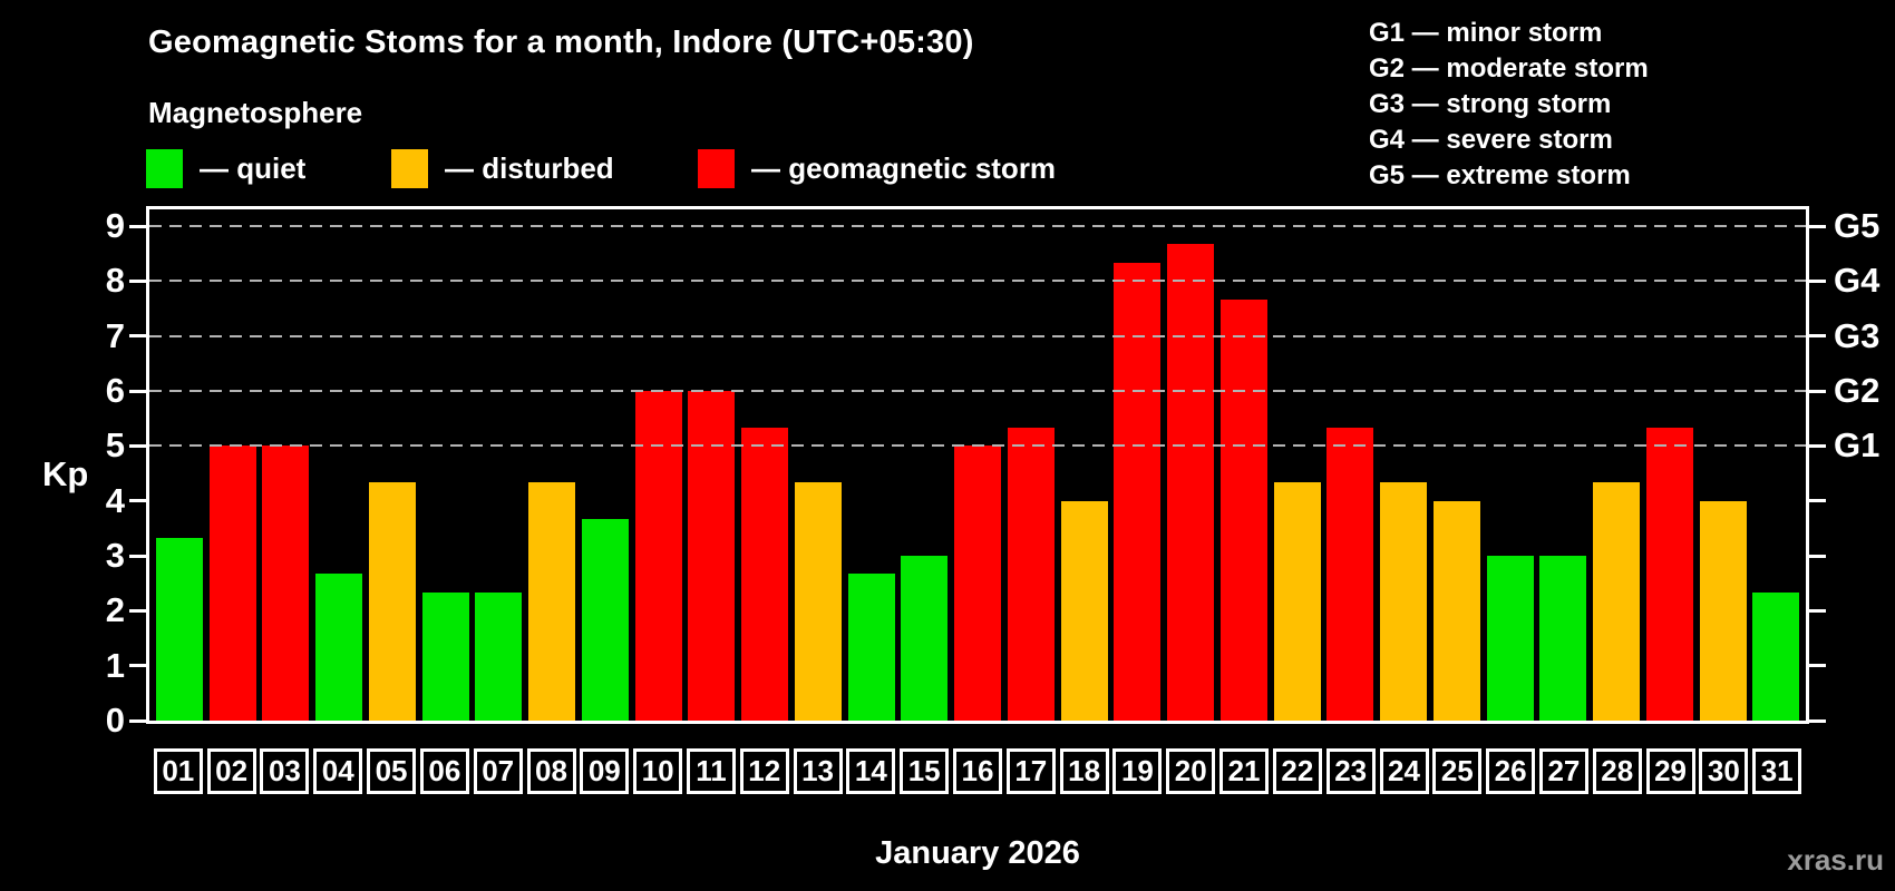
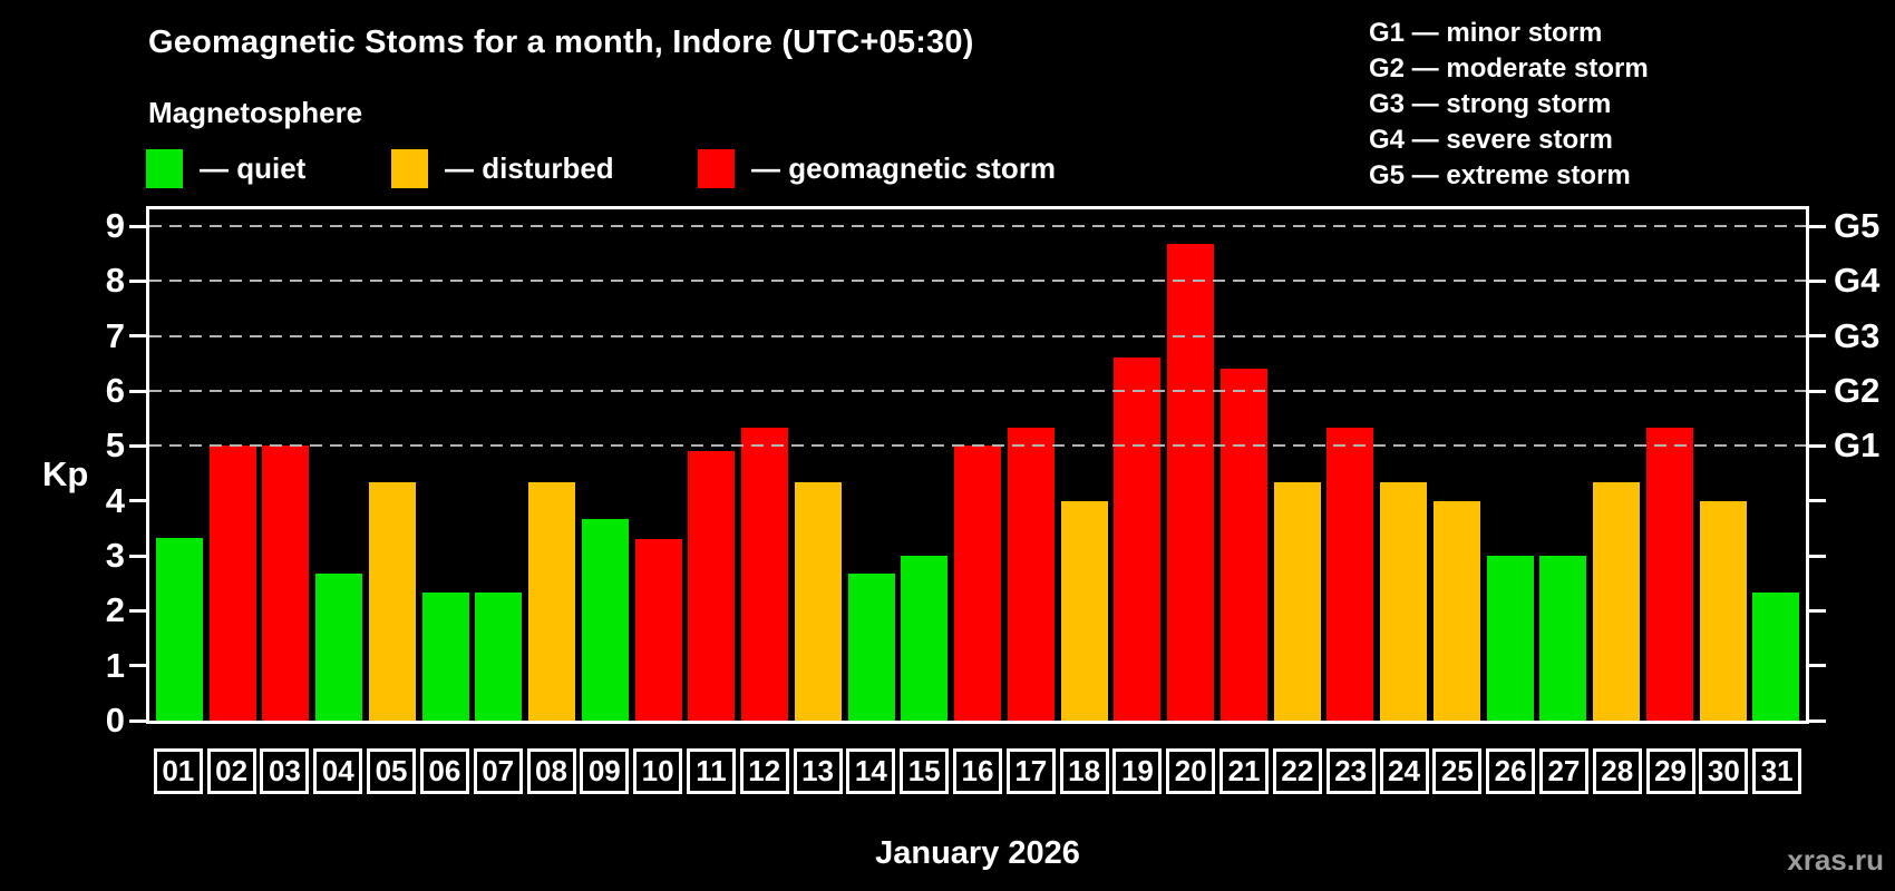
10: 6.0 -> 3.3
11: 6.0 -> 4.9
19: 8.3 -> 6.6
21: 7.7 -> 6.4
